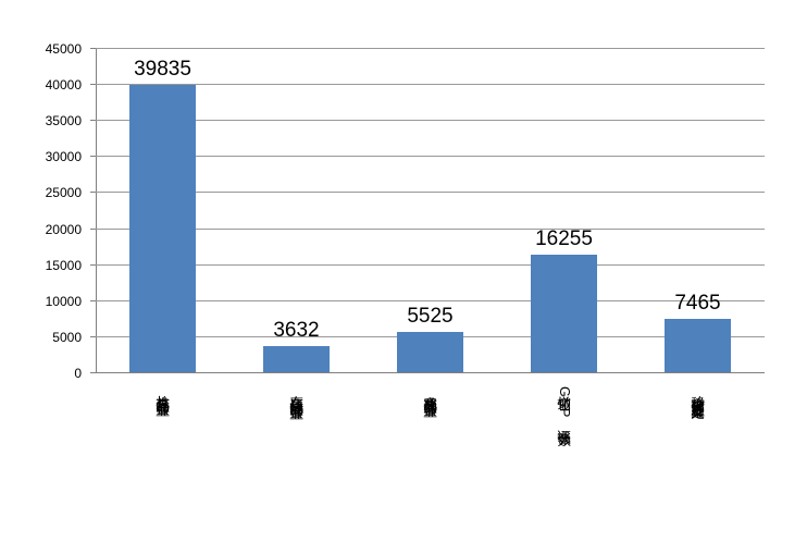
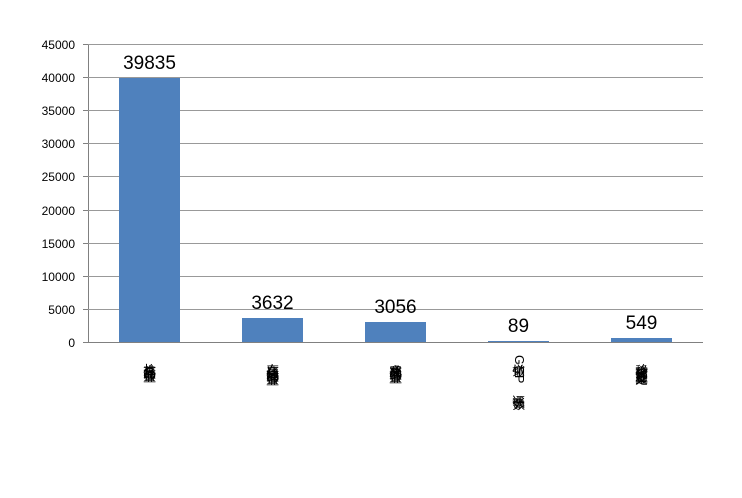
完成整改的经营企业: 5525 -> 3056
撤销GSP证书张数: 16255 -> 89
移交稽查部门立案查处: 7465 -> 549
